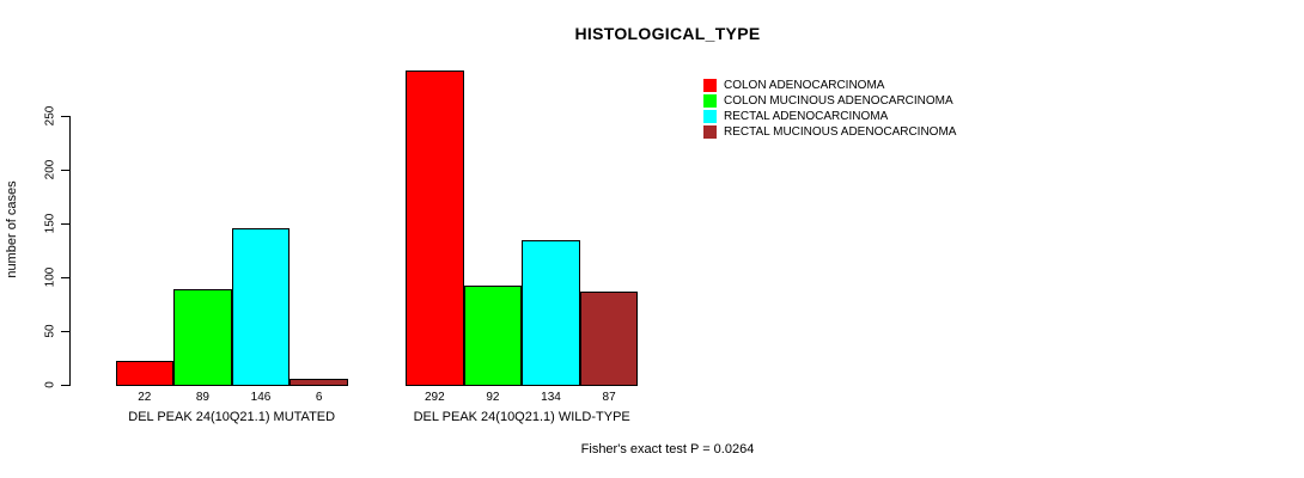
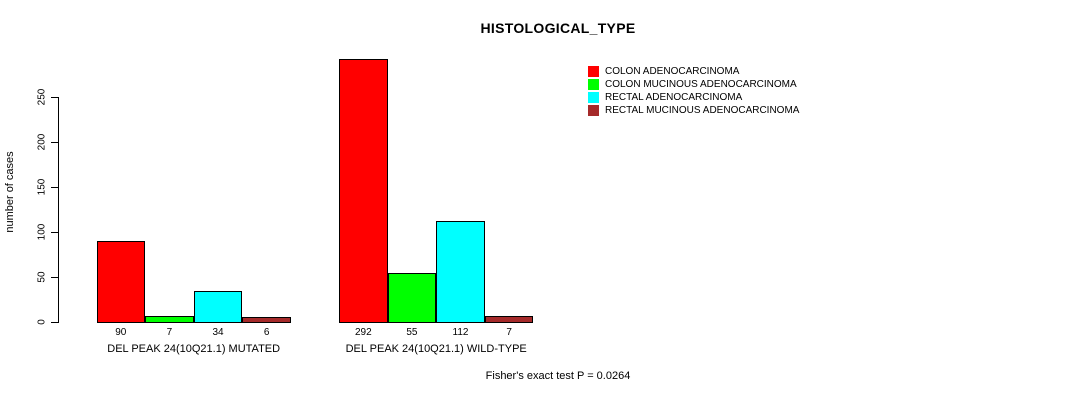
COLON ADENOCARCINOMA/DEL PEAK 24(10Q21.1) MUTATED: 22 -> 90
COLON MUCINOUS ADENOCARCINOMA/DEL PEAK 24(10Q21.1) MUTATED: 89 -> 7
RECTAL ADENOCARCINOMA/DEL PEAK 24(10Q21.1) MUTATED: 146 -> 34
COLON MUCINOUS ADENOCARCINOMA/DEL PEAK 24(10Q21.1) WILD-TYPE: 92 -> 55
RECTAL ADENOCARCINOMA/DEL PEAK 24(10Q21.1) WILD-TYPE: 134 -> 112
RECTAL MUCINOUS ADENOCARCINOMA/DEL PEAK 24(10Q21.1) WILD-TYPE: 87 -> 7
